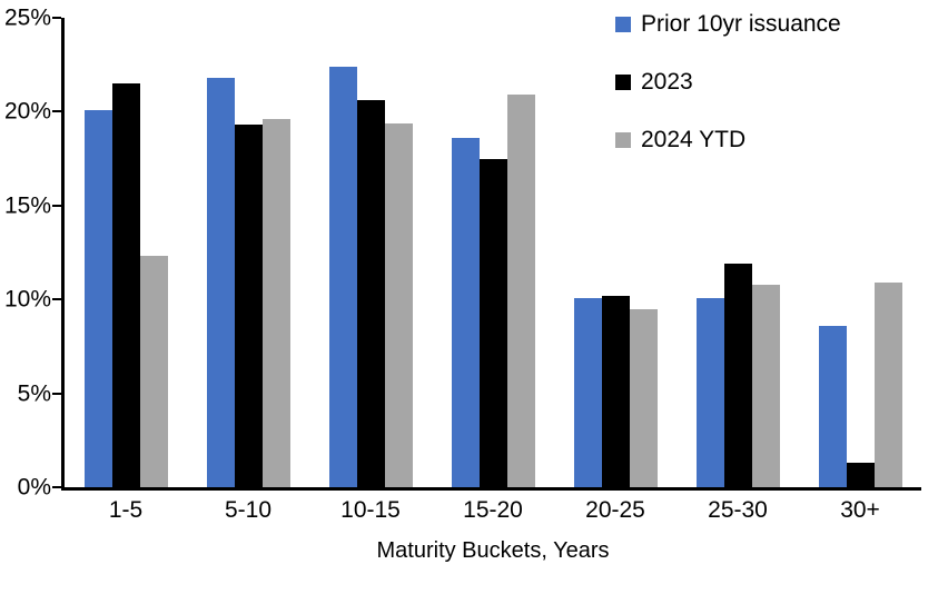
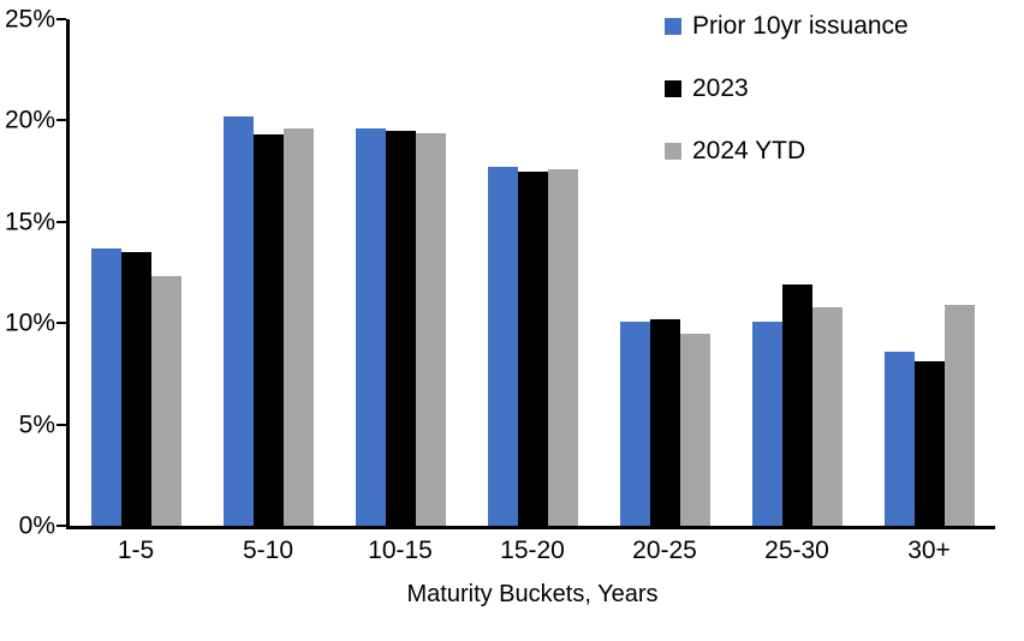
Prior 10yr issuance/1-5: 20.1% -> 13.7%
2023/1-5: 21.5% -> 13.5%
Prior 10yr issuance/5-10: 21.8% -> 20.2%
Prior 10yr issuance/10-15: 22.4% -> 19.6%
2023/10-15: 20.6% -> 19.5%
Prior 10yr issuance/15-20: 18.6% -> 17.7%
2024 YTD/15-20: 20.9% -> 17.6%
2023/30+: 1.3% -> 8.1%
